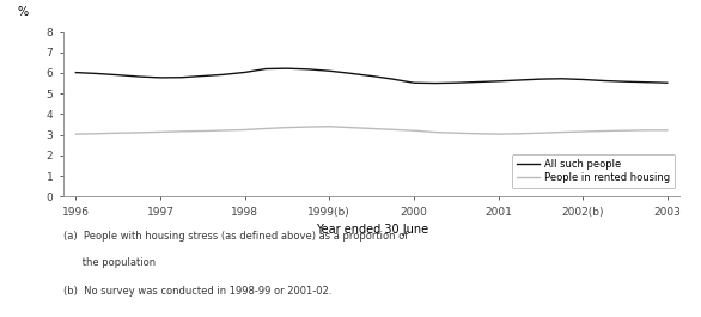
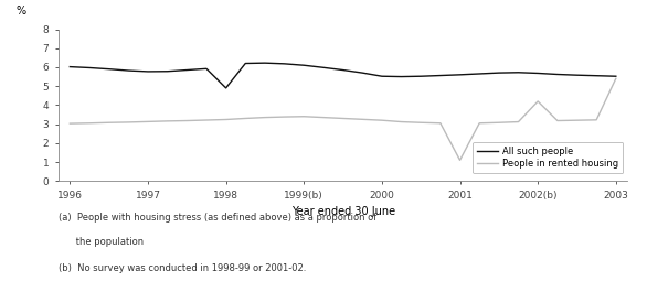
All such people/1998: 6.0 -> 4.9
People in rented housing/2001: 3.0 -> 1.1
People in rented housing/2002(b): 3.1 -> 4.2
People in rented housing/2003: 3.2 -> 5.4
